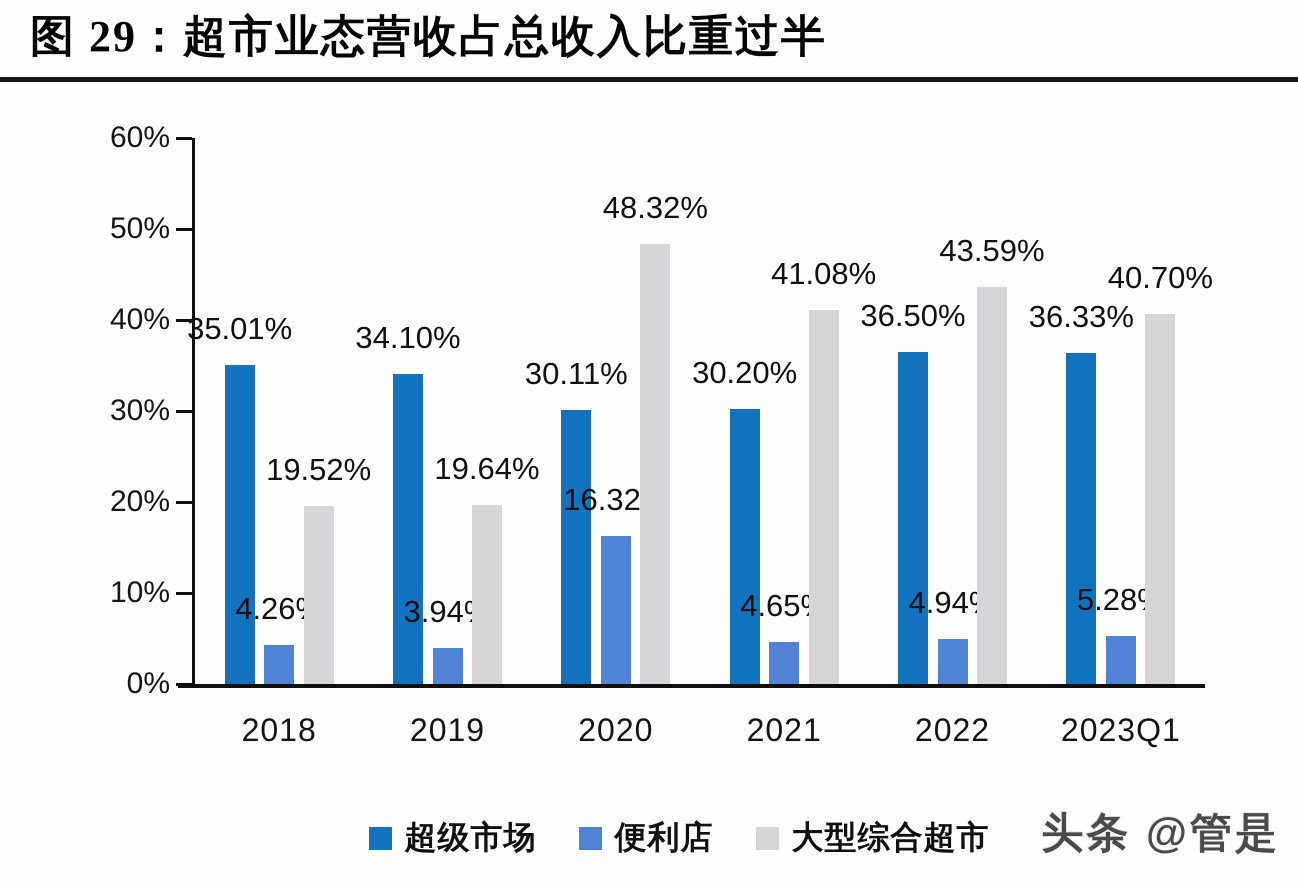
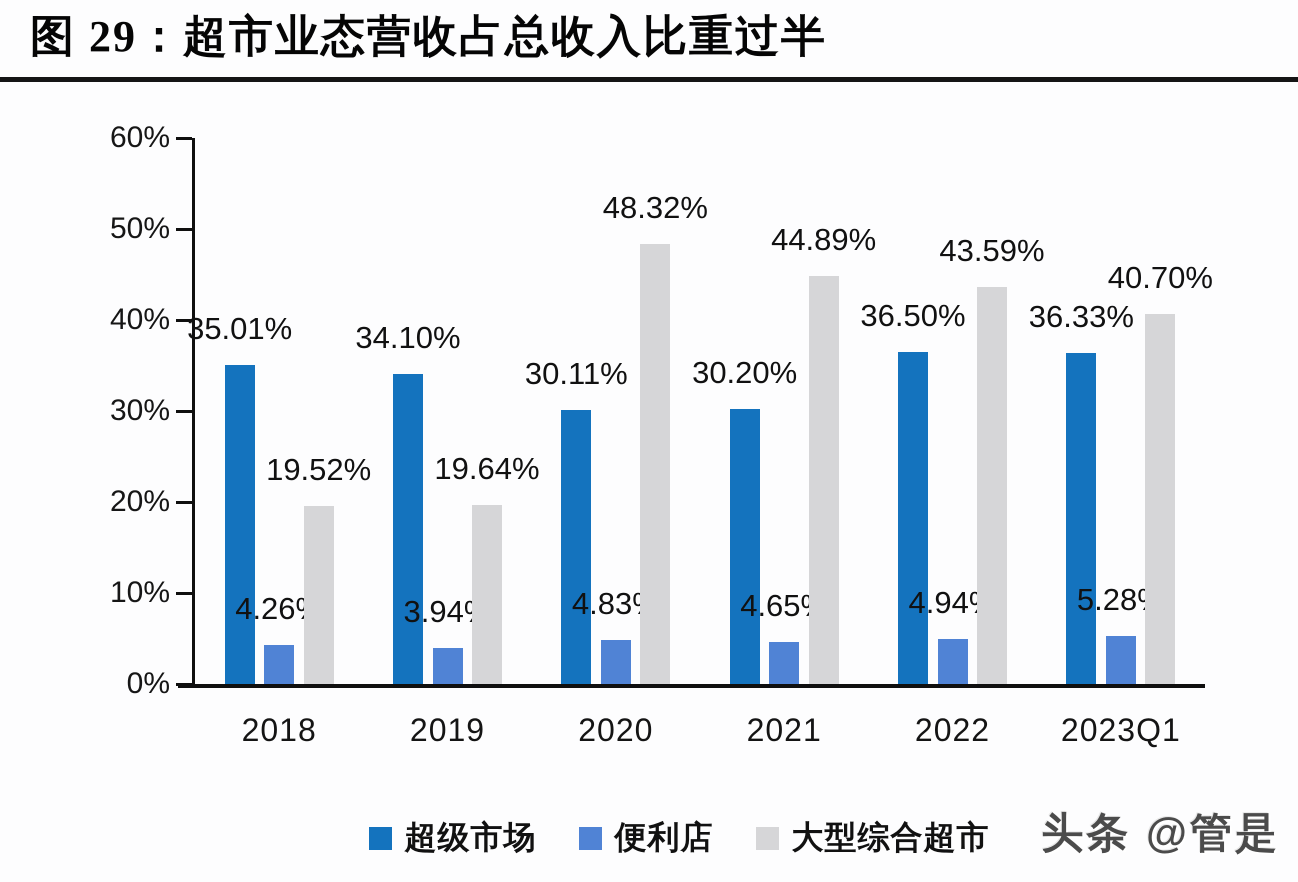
便利店/2020: 16.32% -> 4.83%
大型综合超市/2021: 41.08% -> 44.89%
